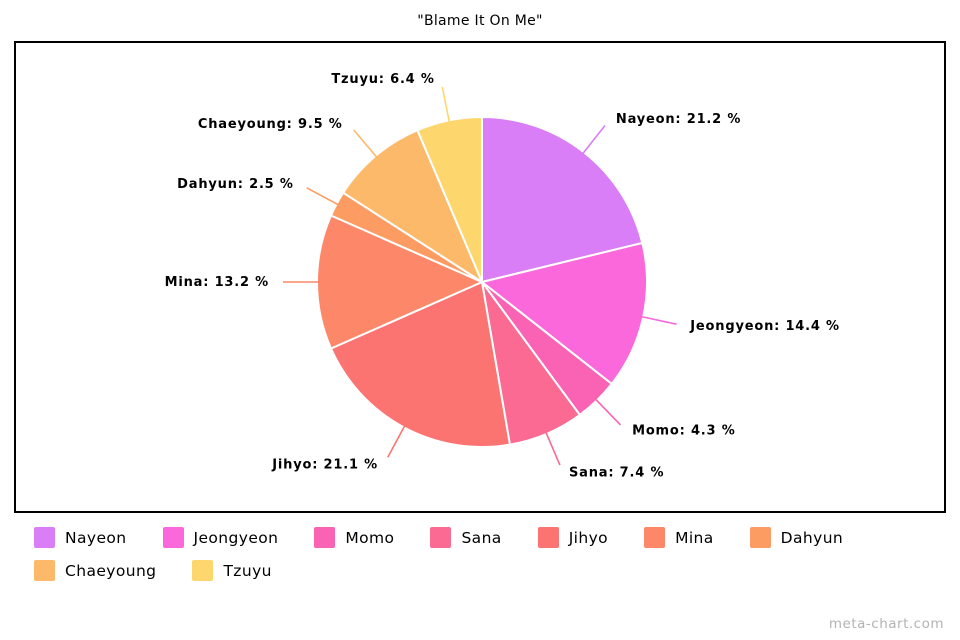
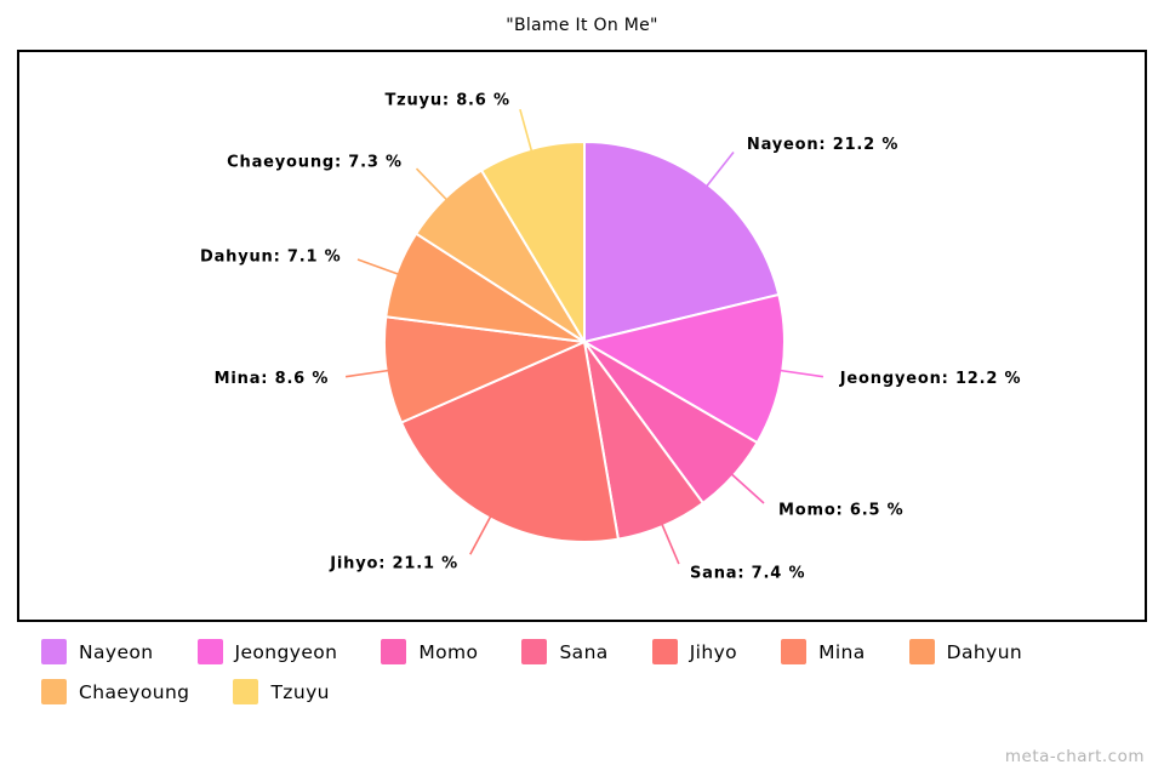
Jeongyeon: 14.4 -> 12.2
Momo: 4.3 -> 6.5
Mina: 13.2 -> 8.6
Dahyun: 2.5 -> 7.1
Chaeyoung: 9.5 -> 7.3
Tzuyu: 6.4 -> 8.6
